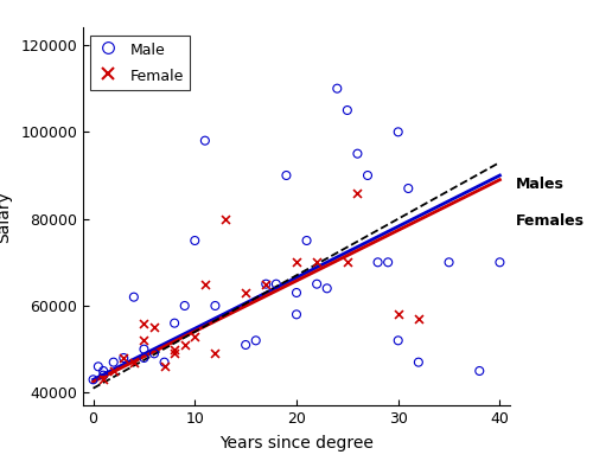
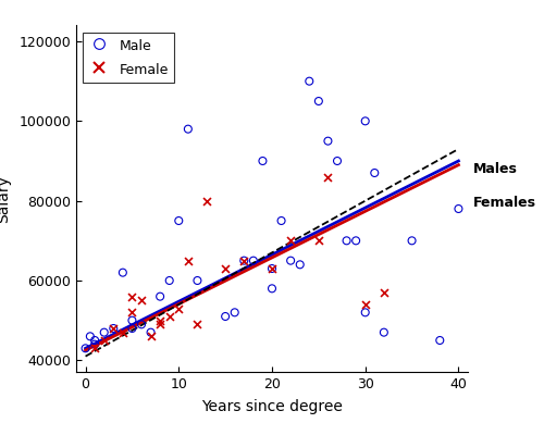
Female/20: 70000 -> 63000
Female/30: 58000 -> 54000
Male/40: 70000 -> 78000
